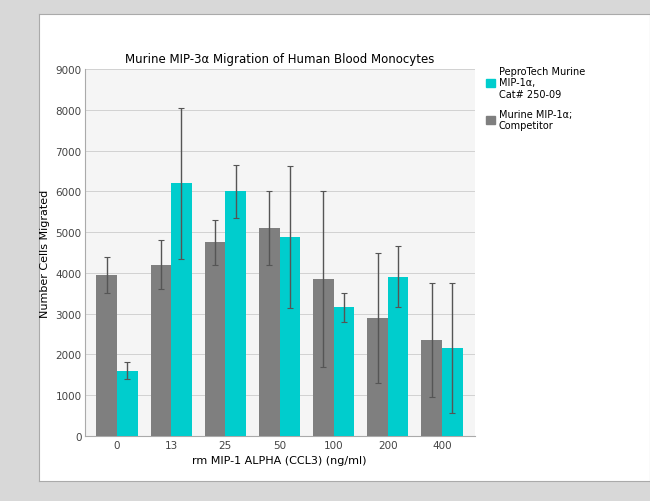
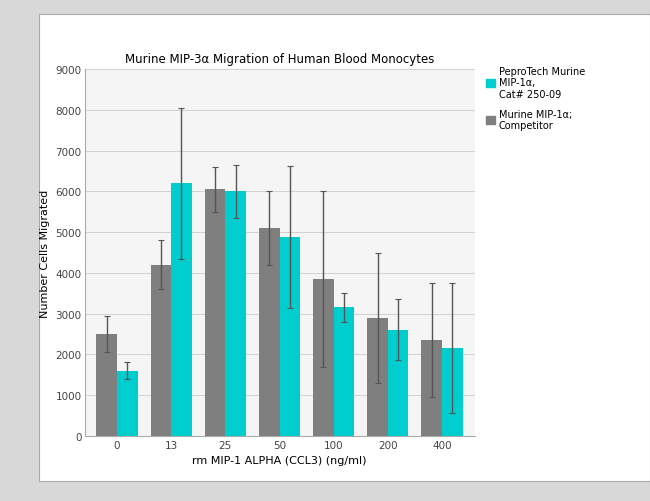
Murine MIP-1α; Competitor/0: 3950 -> 2500
Murine MIP-1α; Competitor/25: 4750 -> 6050
PeproTech Murine MIP-1α, Cat# 250-09/200: 3900 -> 2600
